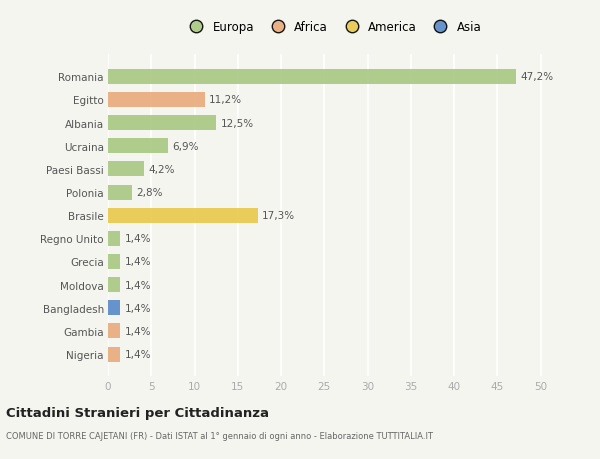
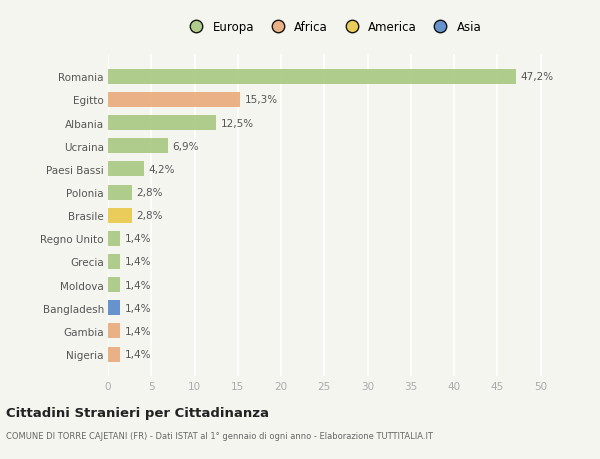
Egitto: 11,2% -> 15,3%
Brasile: 17,3% -> 2,8%
